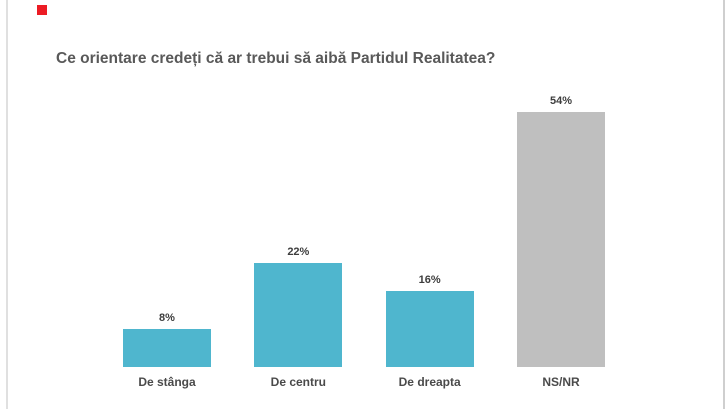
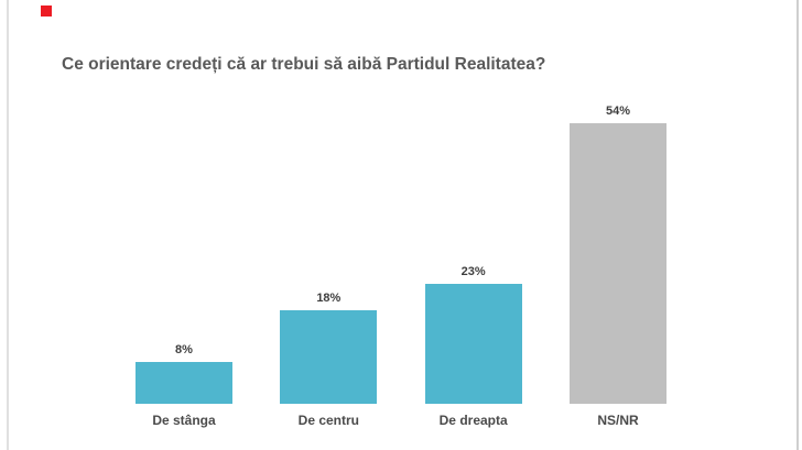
De centru: 22% -> 18%
De dreapta: 16% -> 23%
